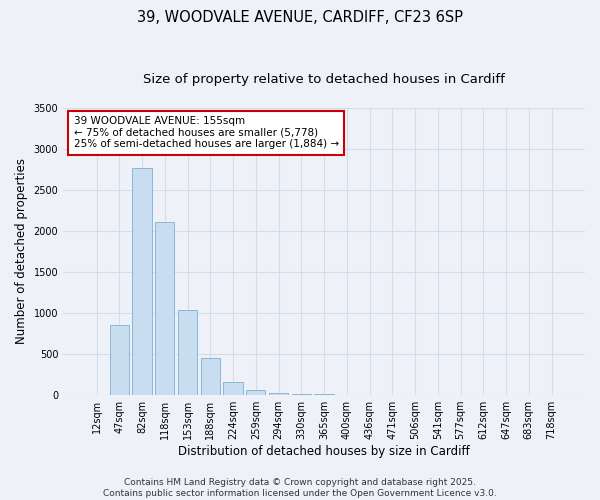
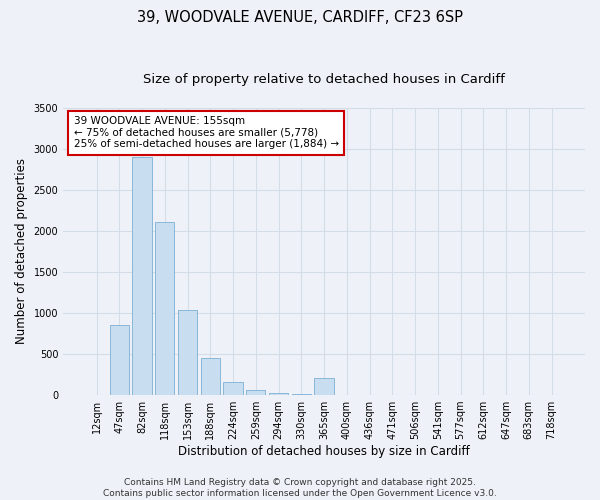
82sqm: 2760 -> 2900
365sqm: 0 -> 200
